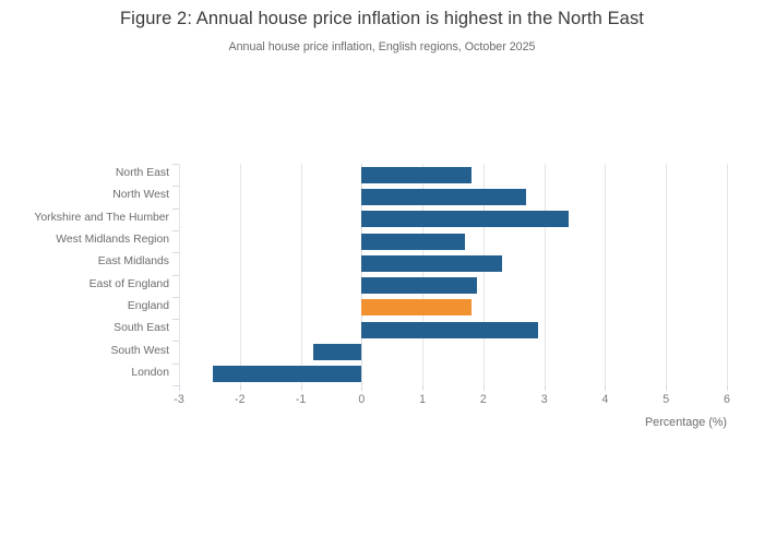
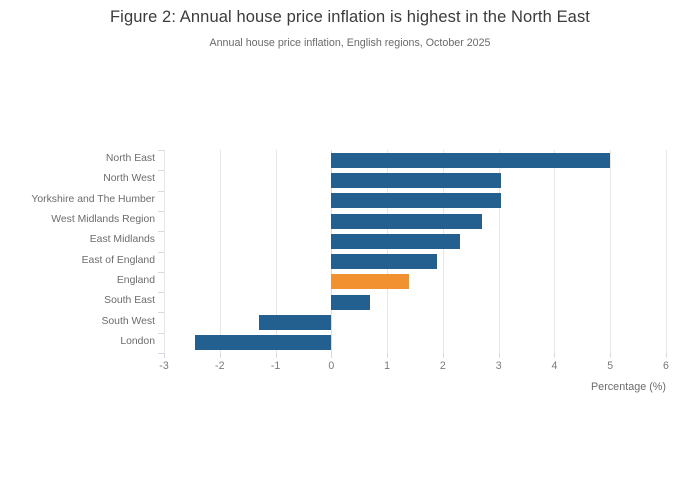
North East: 1.8 -> 5.0
North West: 2.7 -> 3.0
Yorkshire and The Humber: 3.4 -> 3.0
West Midlands Region: 1.7 -> 2.7
England: 1.8 -> 1.4
South East: 2.9 -> 0.7
South West: -0.8 -> -1.3
